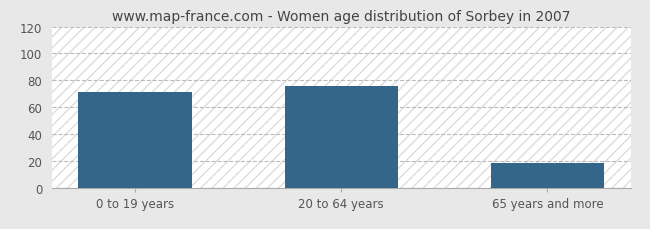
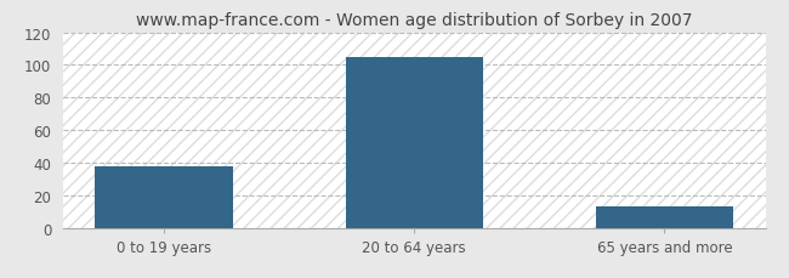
0 to 19 years: 71 -> 38
20 to 64 years: 76 -> 105
65 years and more: 18 -> 13
